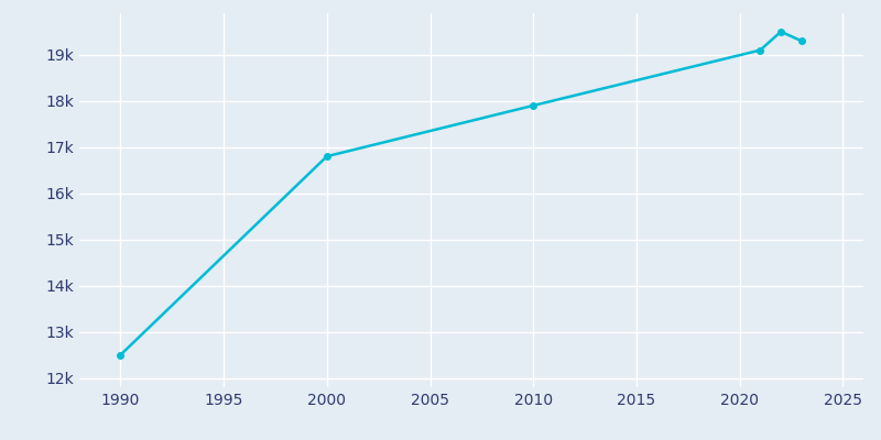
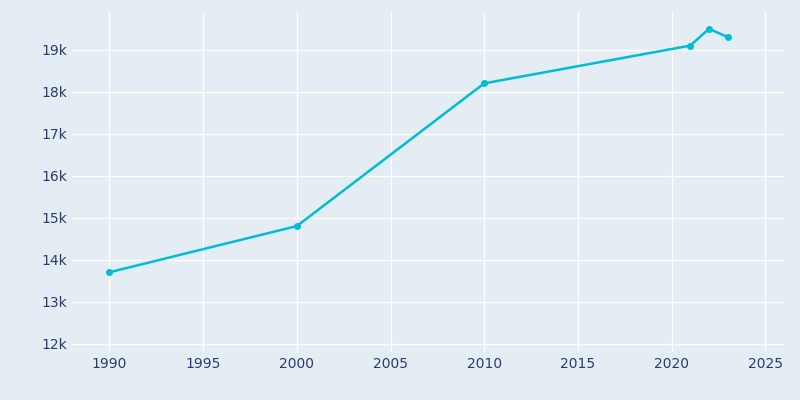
1990: 12.5k -> 13.7k
2000: 16.8k -> 14.8k
2010: 17.9k -> 18.2k
